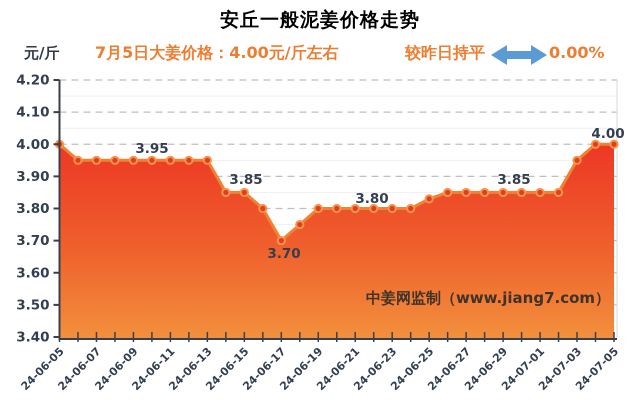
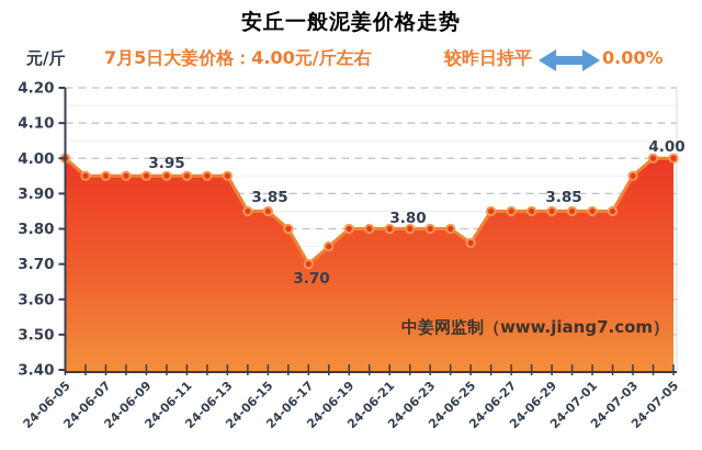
24-06-25: 3.83 -> 3.76
